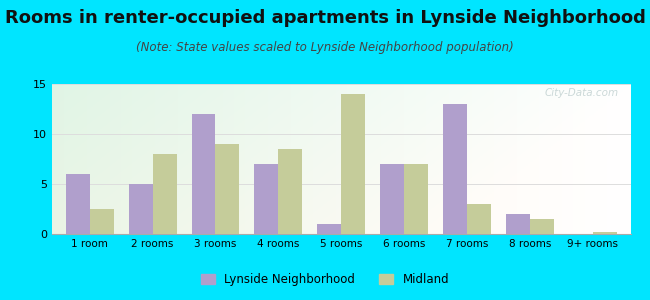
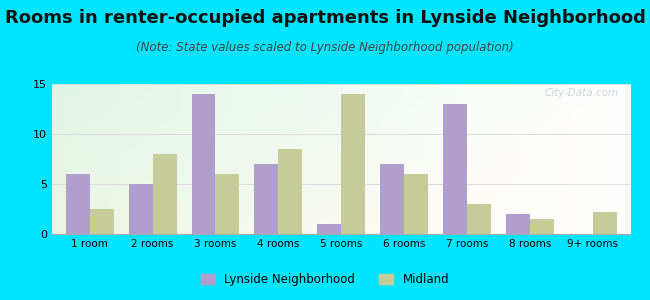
Lynside Neighborhood/3 rooms: 12 -> 14
Midland/3 rooms: 9.0 -> 6.0
Midland/6 rooms: 7.0 -> 6.0
Midland/9+ rooms: 0.2 -> 2.2
